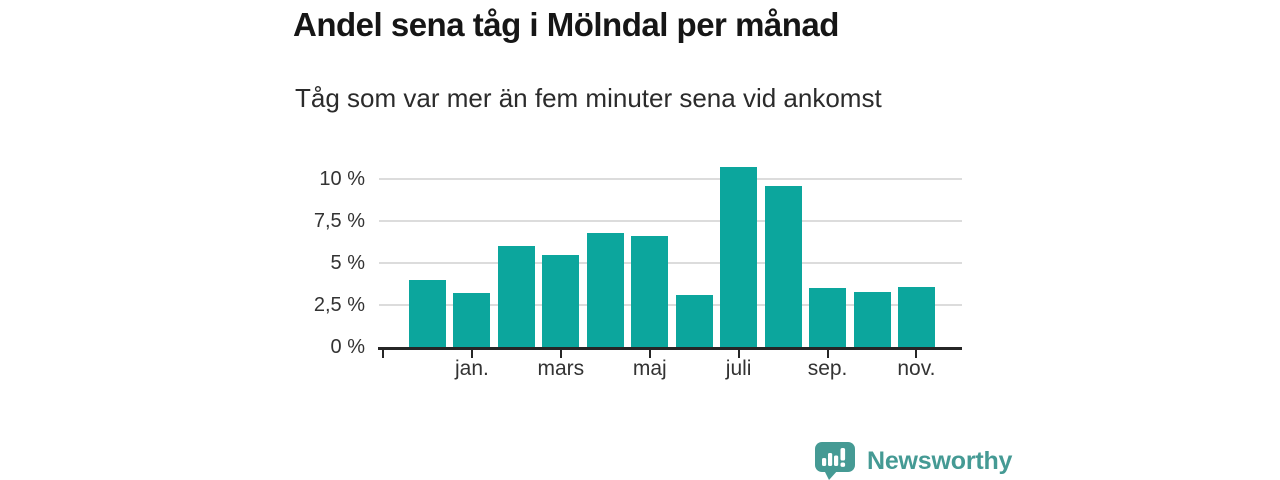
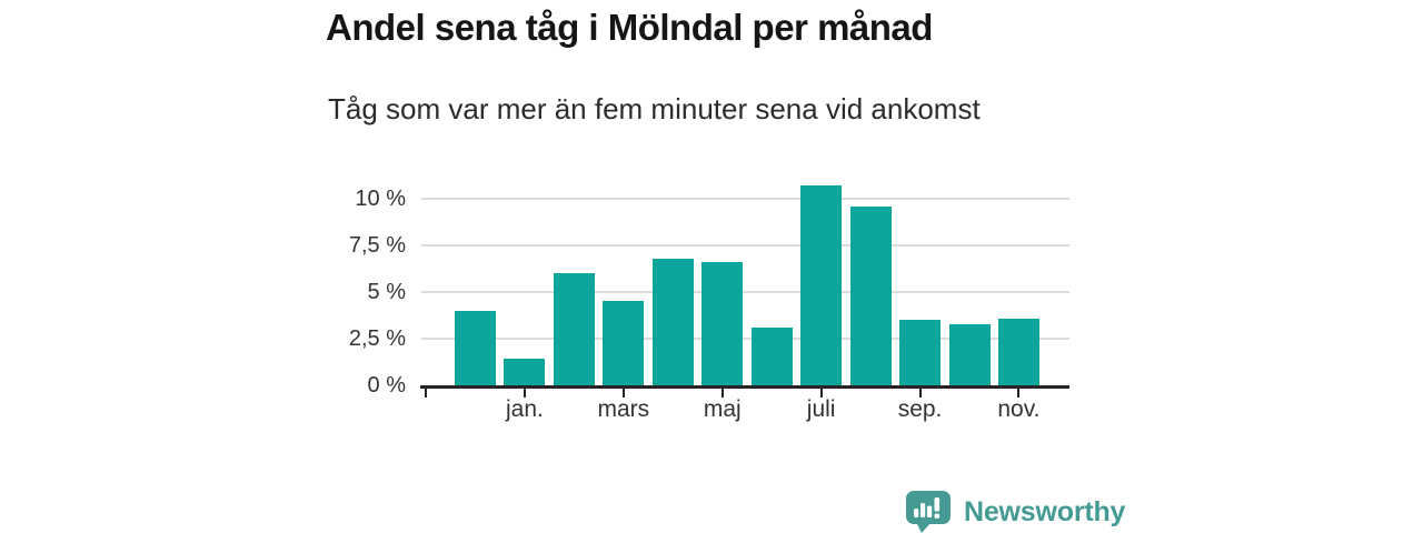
jan.: 3.2% -> 1.4%
mars: 5.5% -> 4.5%
